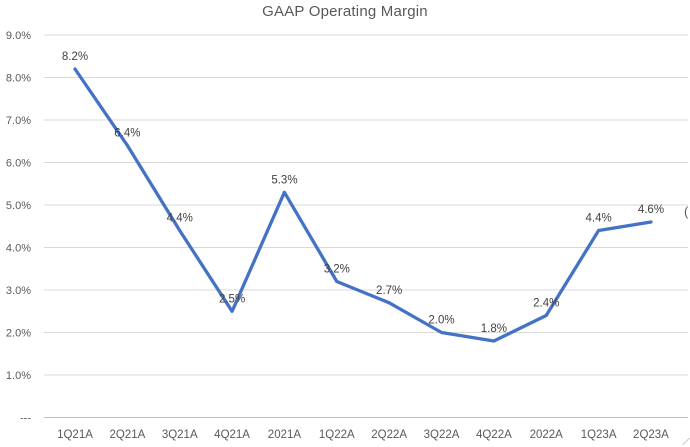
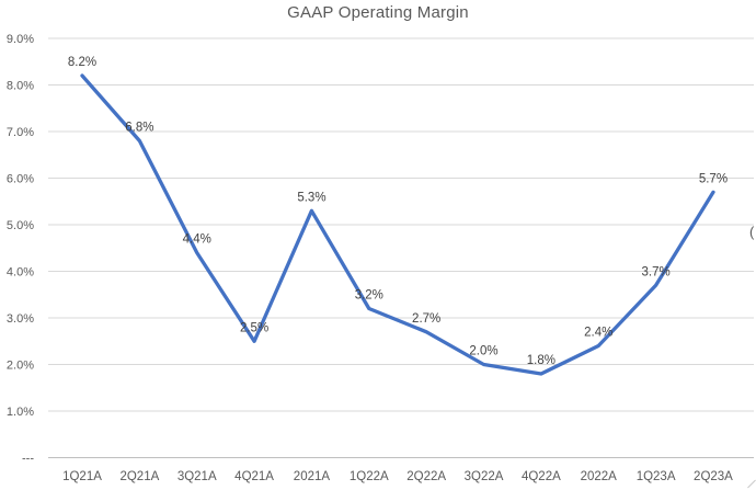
2Q21A: 6.4% -> 6.8%
1Q23A: 4.4% -> 3.7%
2Q23A: 4.6% -> 5.7%
